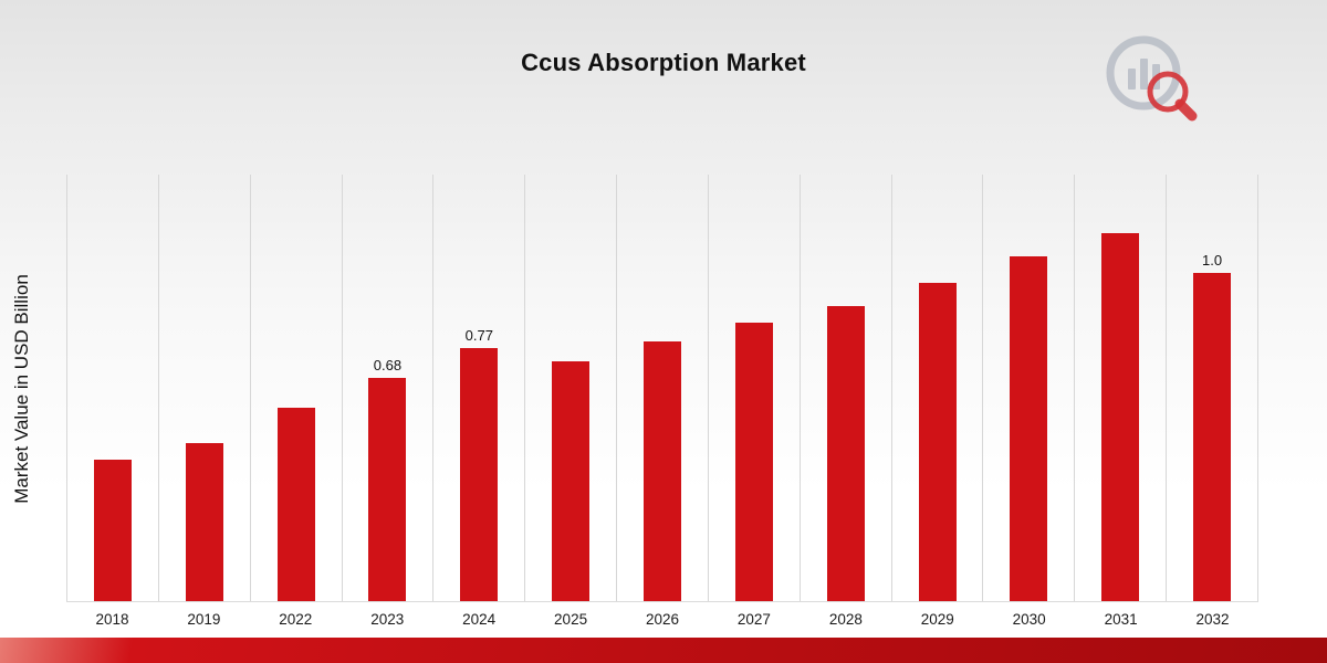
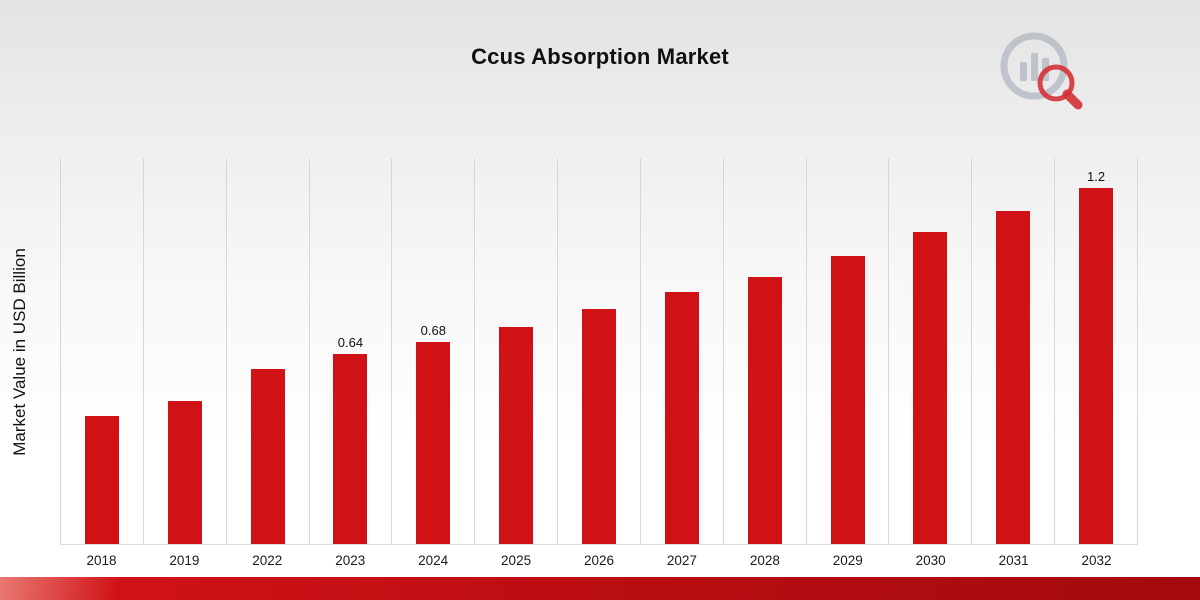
2023: 0.68 -> 0.64
2024: 0.77 -> 0.68
2032: 1.0 -> 1.2
